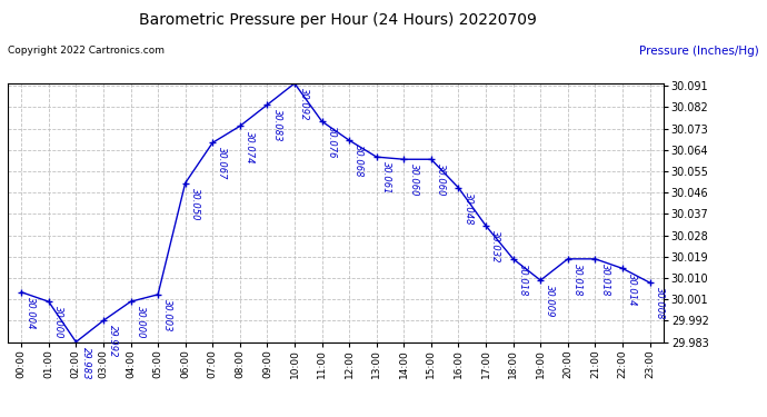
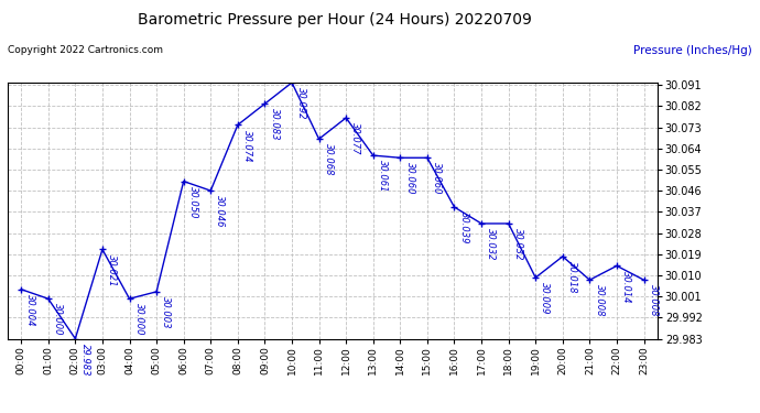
03:00: 29.992 -> 30.021
07:00: 30.067 -> 30.046
11:00: 30.076 -> 30.068
12:00: 30.068 -> 30.077
16:00: 30.048 -> 30.039
18:00: 30.018 -> 30.032
21:00: 30.018 -> 30.008
